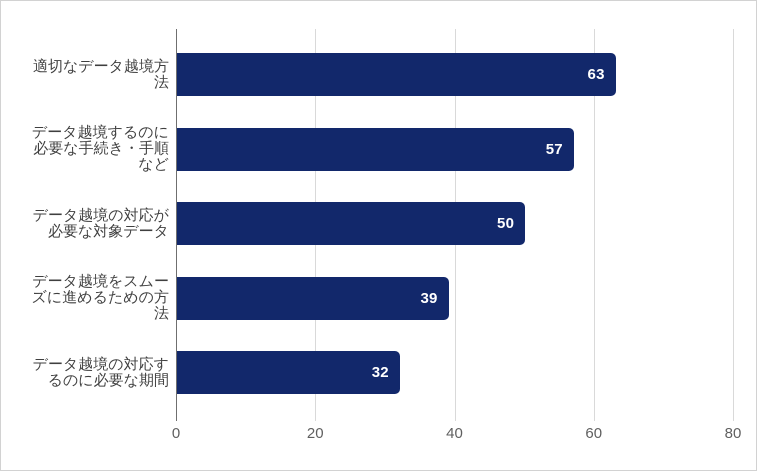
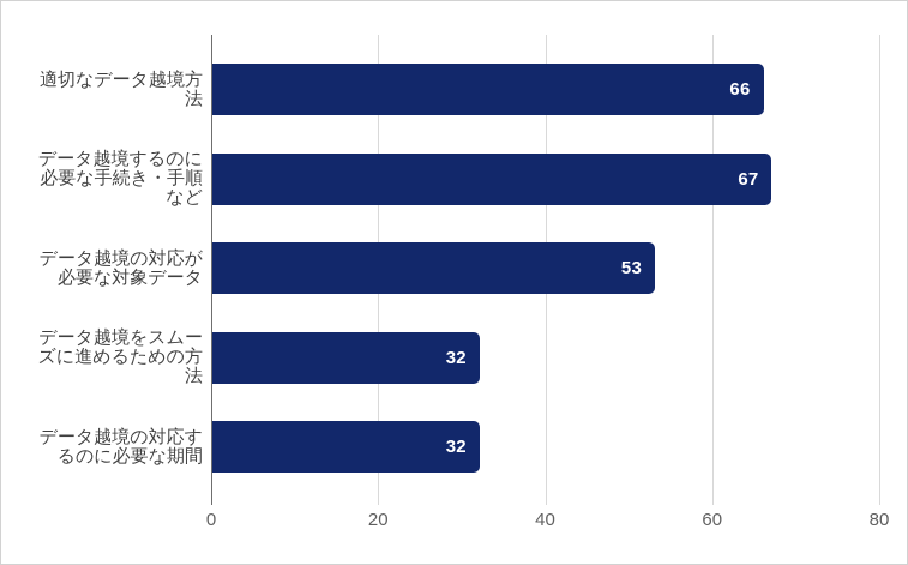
適切なデータ越境方法: 63 -> 66
データ越境するのに必要な手続き・手順など: 57 -> 67
データ越境の対応が必要な対象データ: 50 -> 53
データ越境をスムーズに進めるための方法: 39 -> 32
